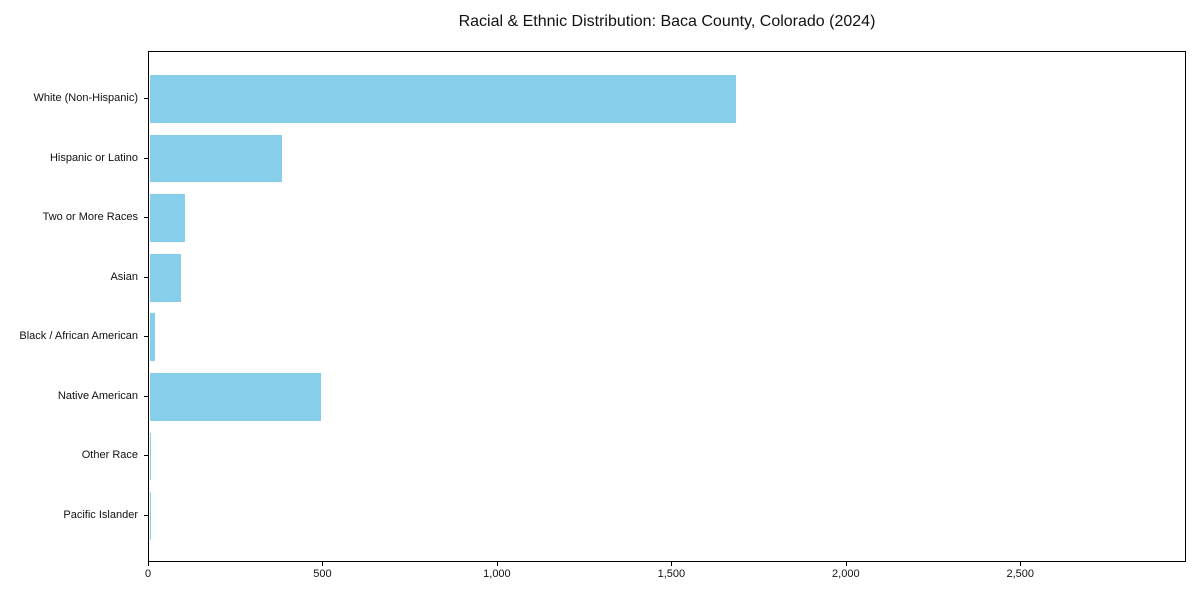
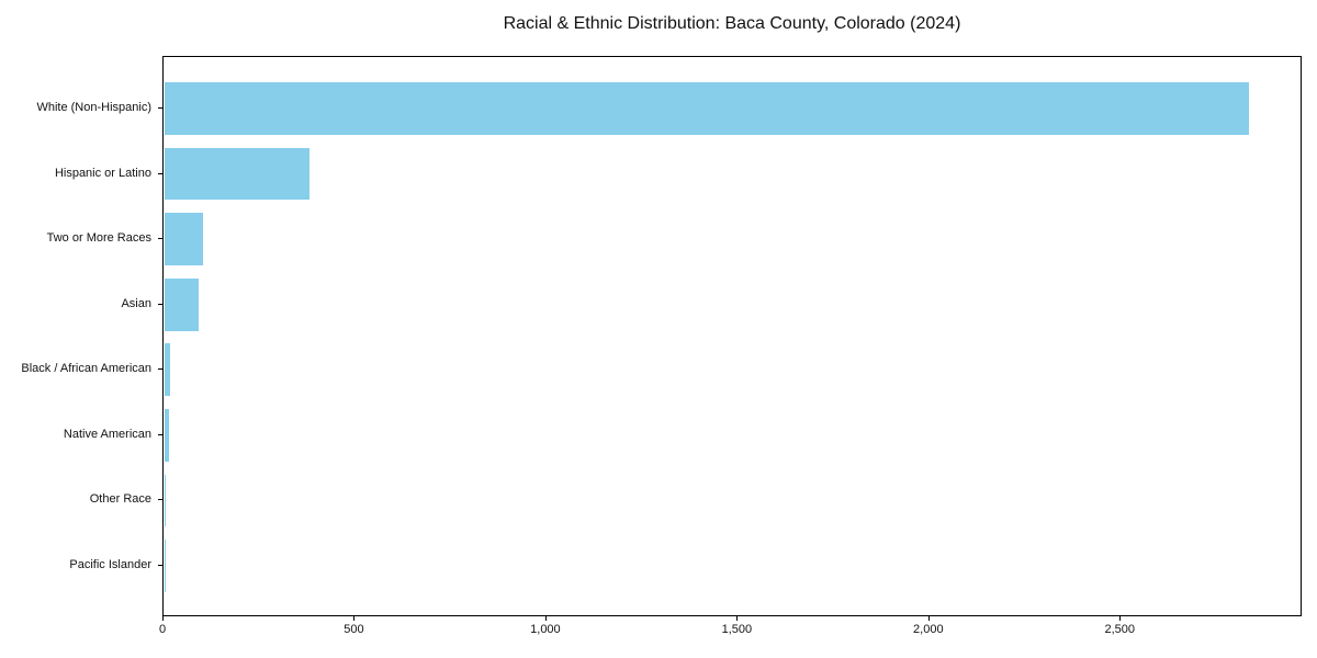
White (Non-Hispanic): 1680 -> 2830
Native American: 490 -> 10
